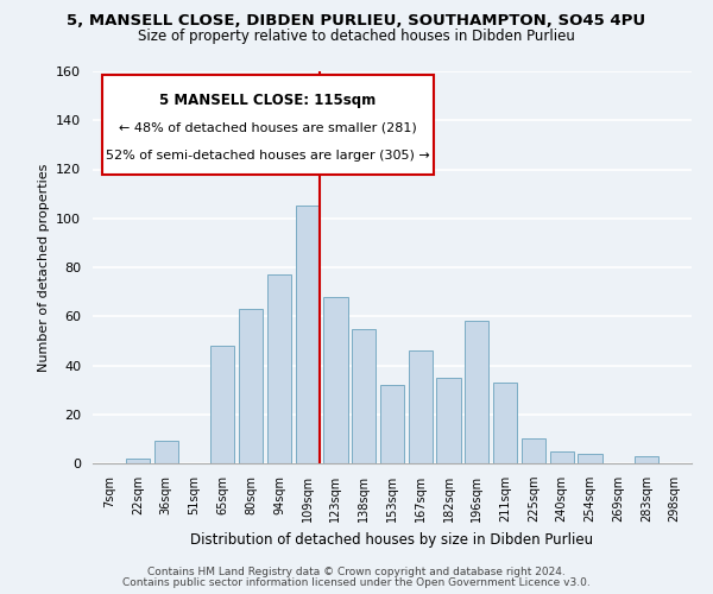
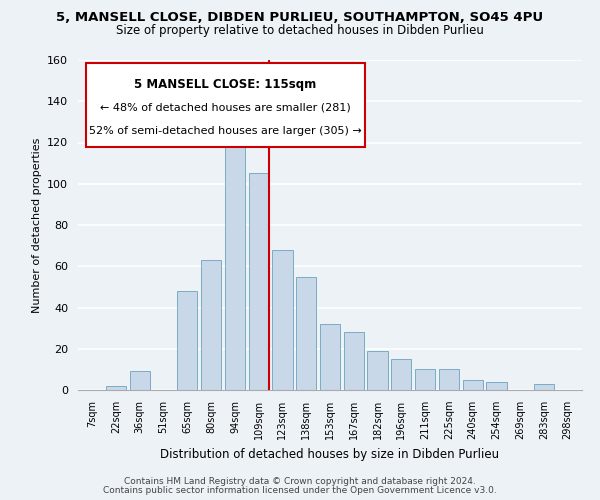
94sqm: 77 -> 119
167sqm: 46 -> 28
182sqm: 35 -> 19
196sqm: 58 -> 15
211sqm: 33 -> 10
